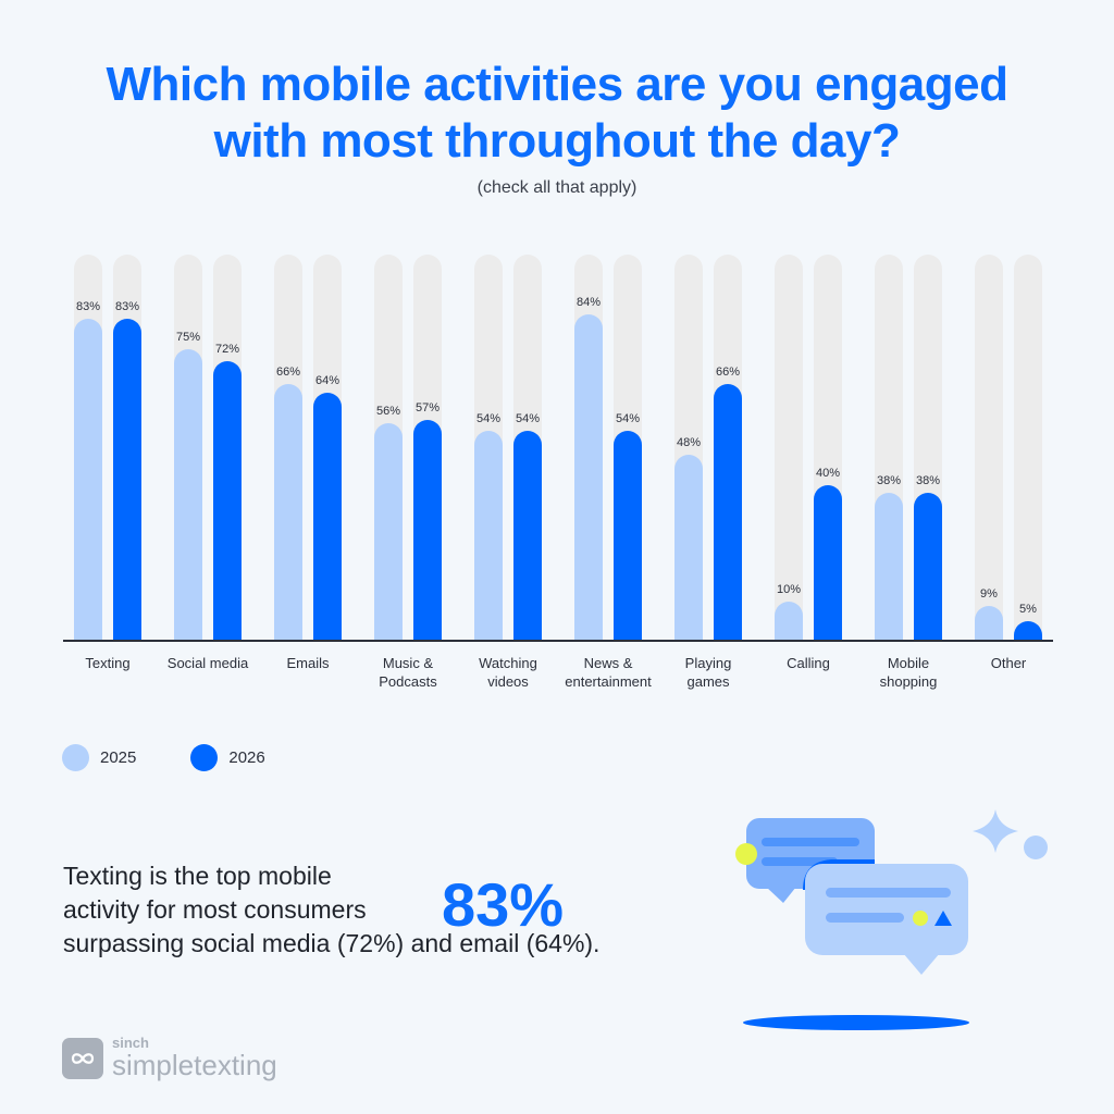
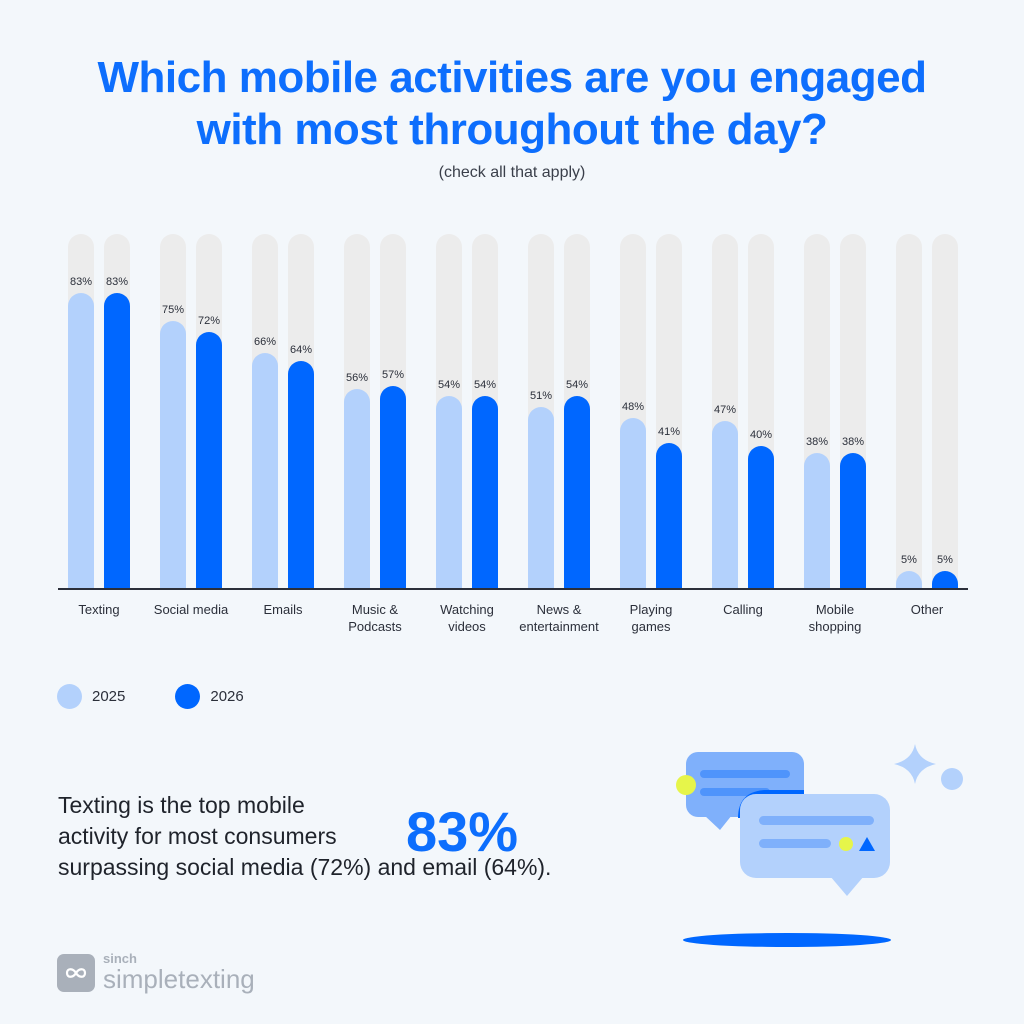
2025/News & entertainment: 84% -> 51%
2026/Playing games: 66% -> 41%
2025/Calling: 10% -> 47%
2025/Other: 9% -> 5%
